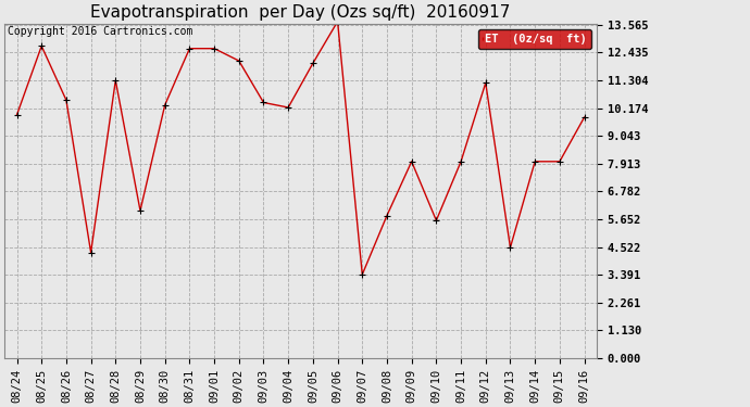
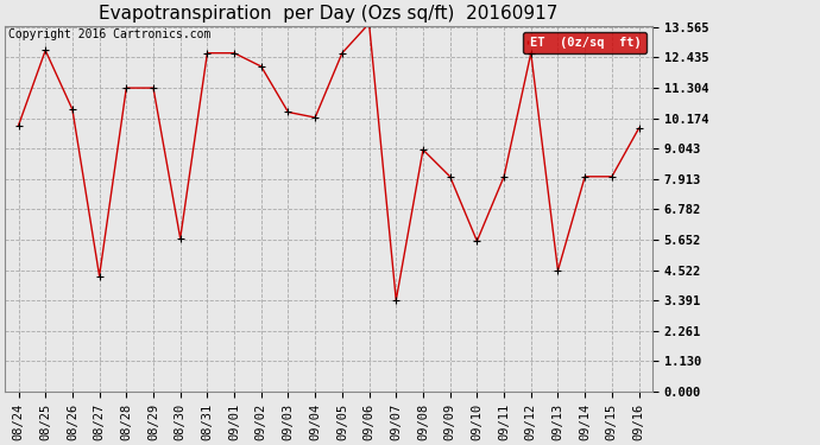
08/29: 6.0 -> 11.3
08/30: 10.3 -> 5.7
09/05: 12.0 -> 12.6
09/08: 5.8 -> 9.0
09/12: 11.2 -> 12.6
